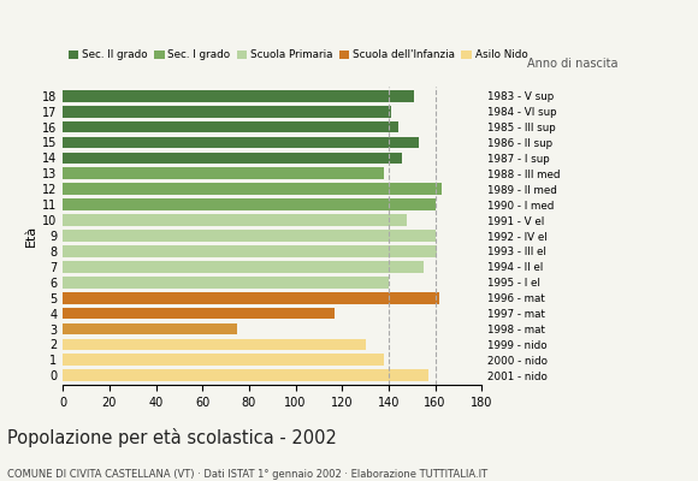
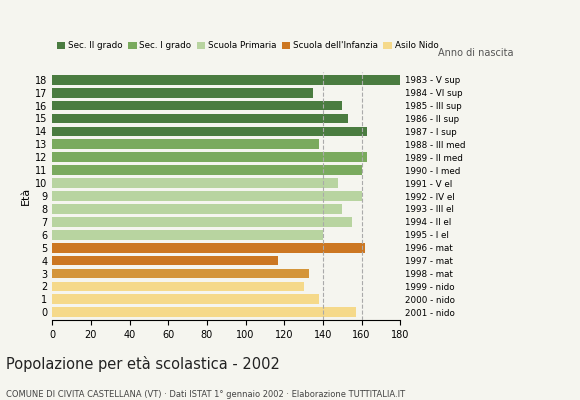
18: 151 -> 180
17: 141 -> 135
16: 144 -> 150
14: 146 -> 163
8: 161 -> 150
3: 75 -> 133
